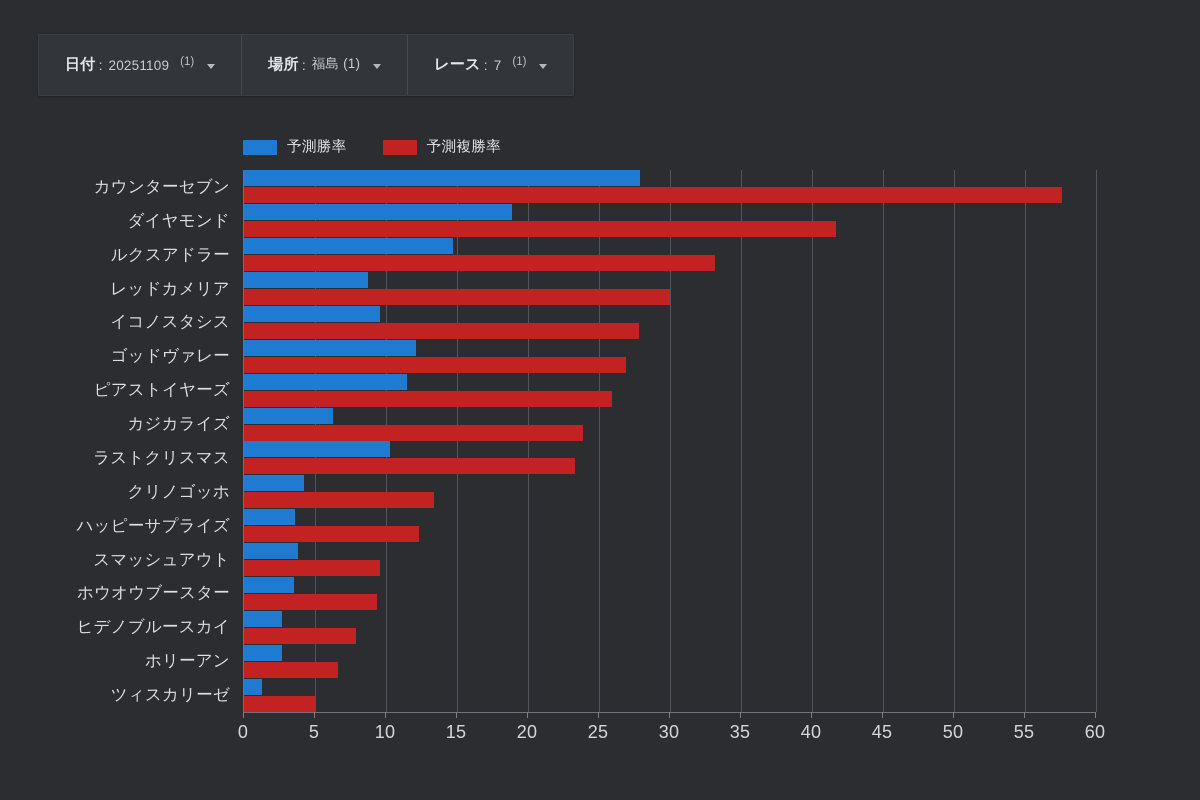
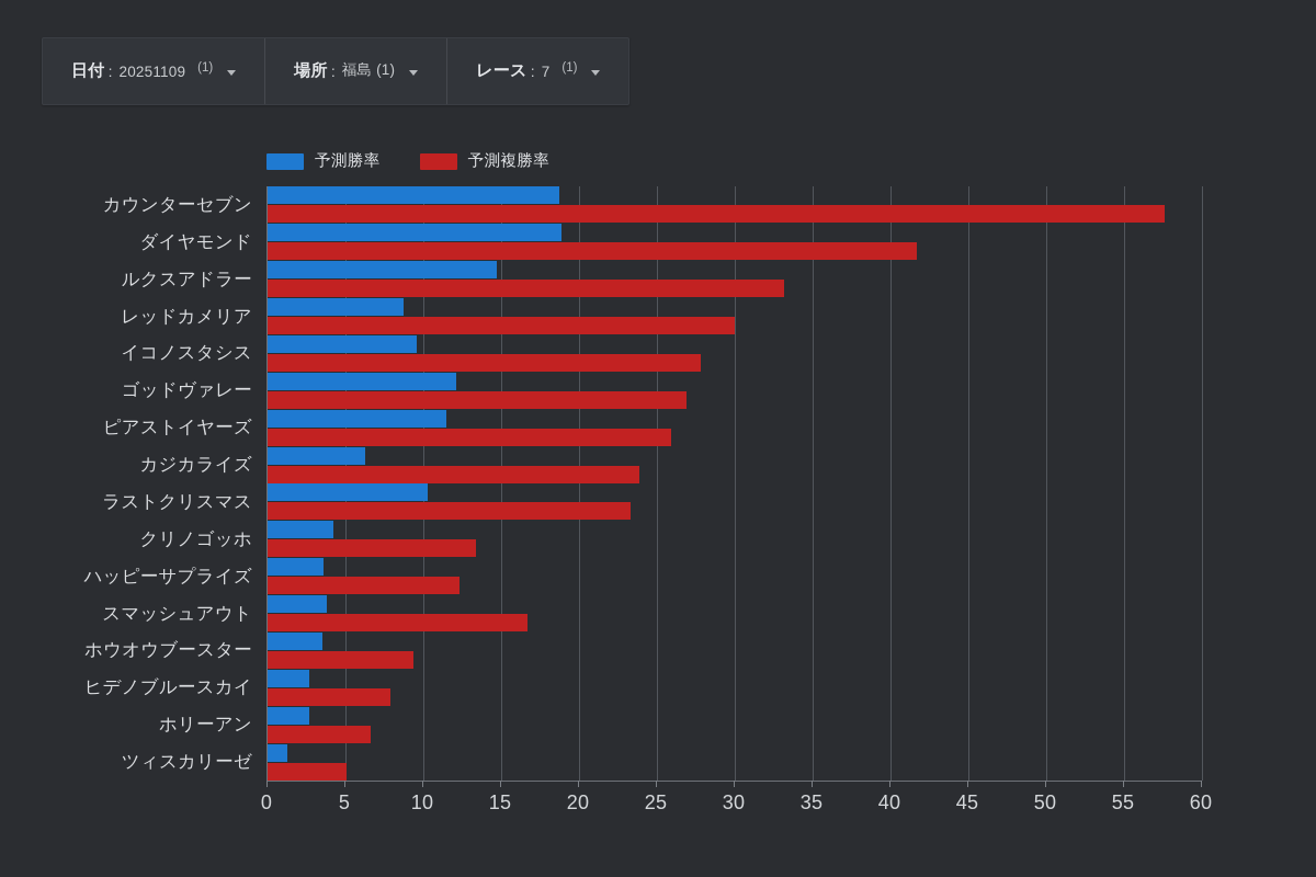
予測勝率/カウンターセブン: 27.9 -> 18.7
予測複勝率/スマッシュアウト: 9.6 -> 16.7
